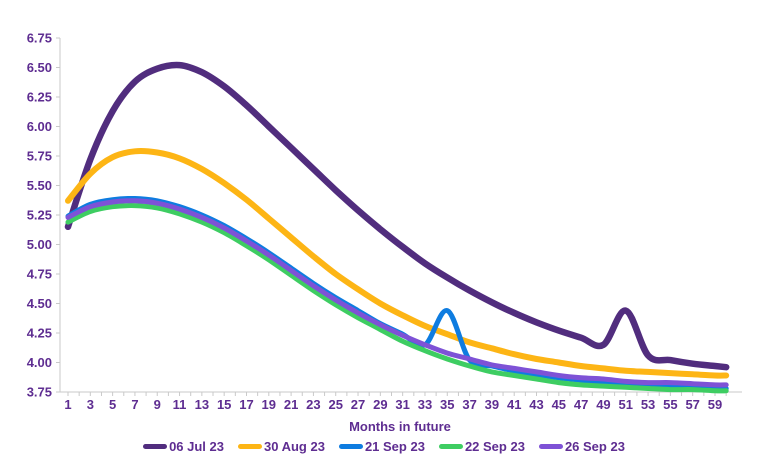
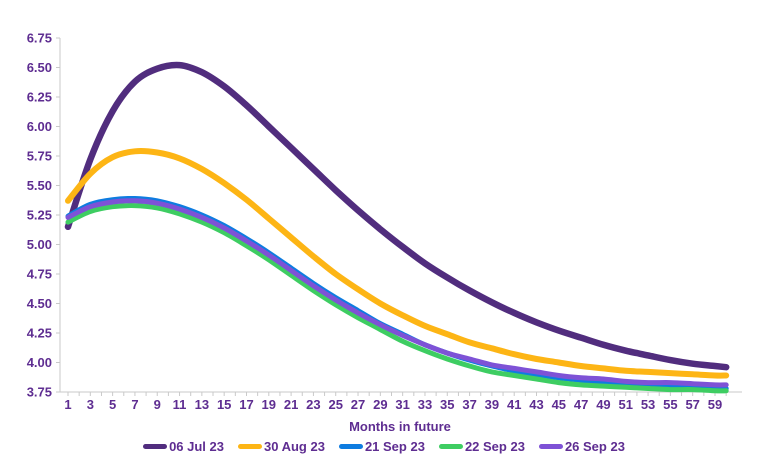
21 Sep 23/35: 4.44 -> 4.08
06 Jul 23/51: 4.44 -> 4.10
